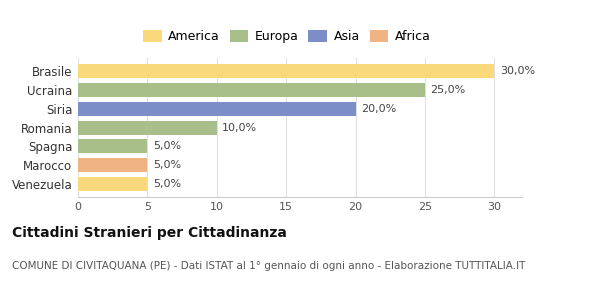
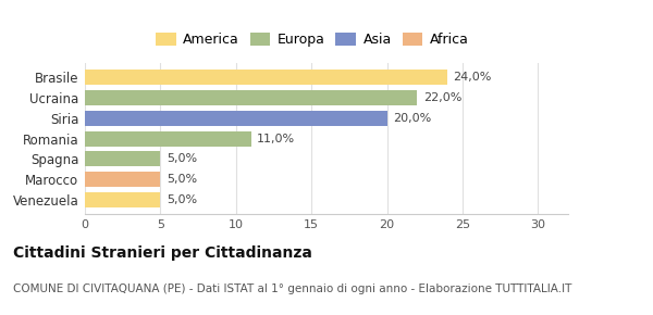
Brasile: 30,0% -> 24,0%
Ucraina: 25,0% -> 22,0%
Romania: 10,0% -> 11,0%
